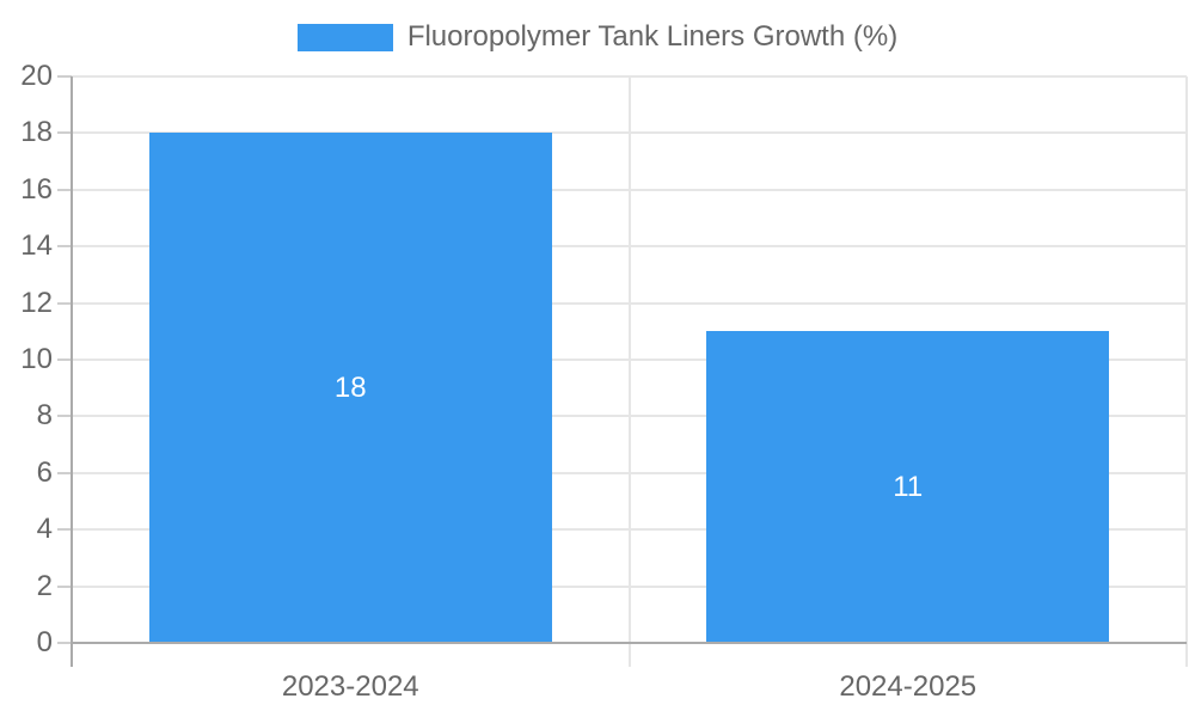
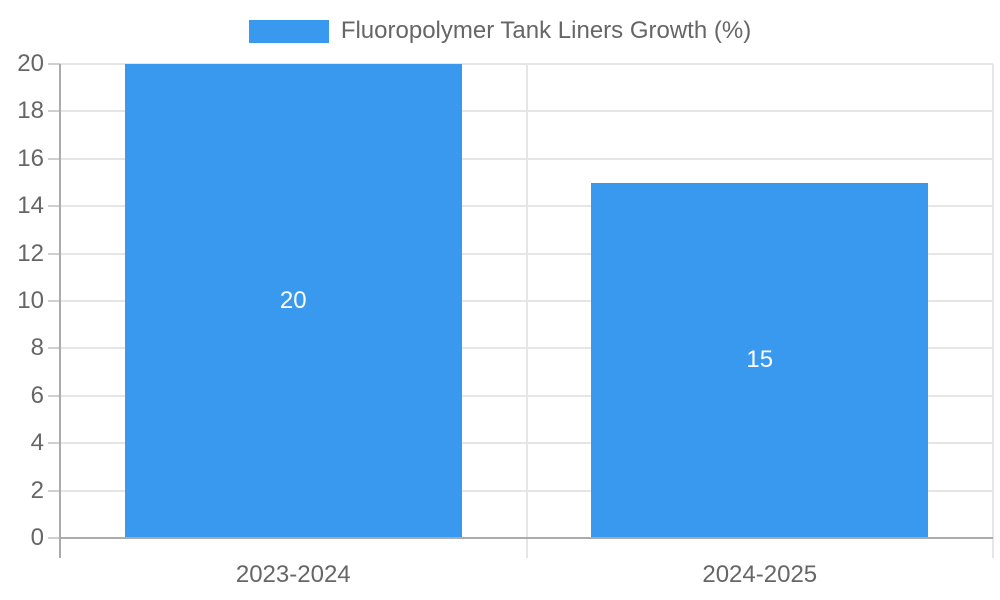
2023-2024: 18 -> 20
2024-2025: 11 -> 15
